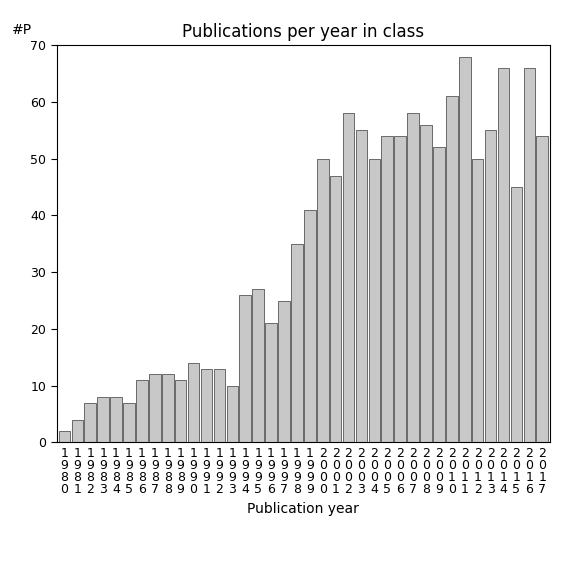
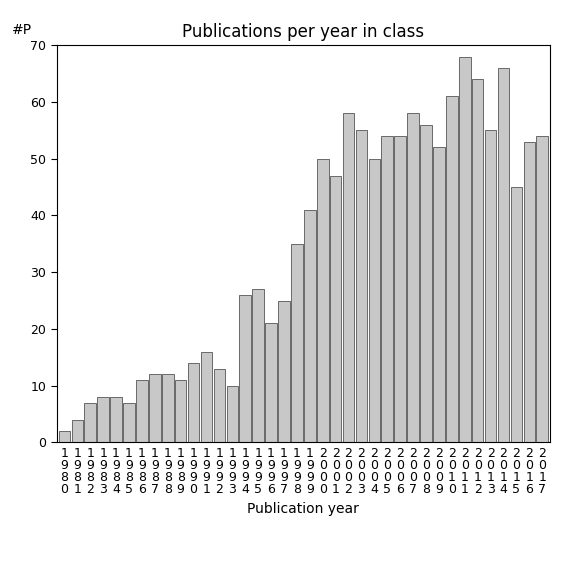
1 9 9 1: 13 -> 16
2 0 1 2: 50 -> 64
2 0 1 6: 66 -> 53
